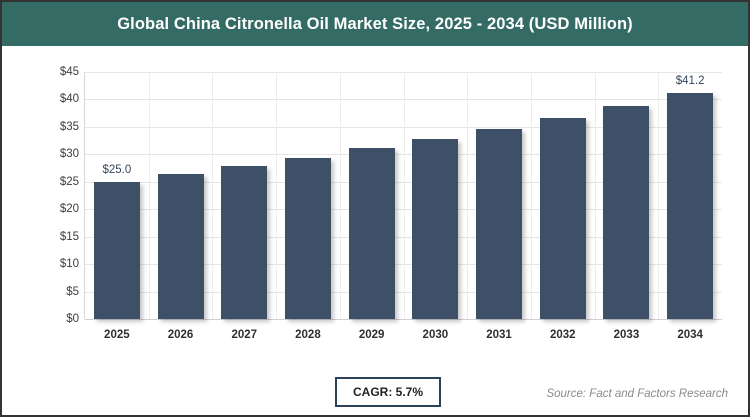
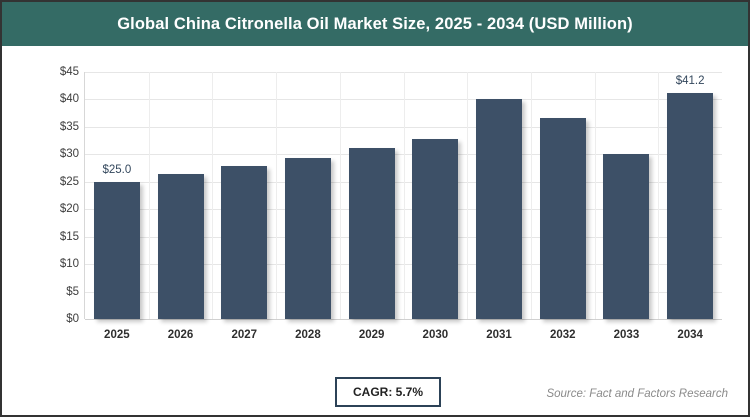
2031: $35 -> $40
2033: $39 -> $30
